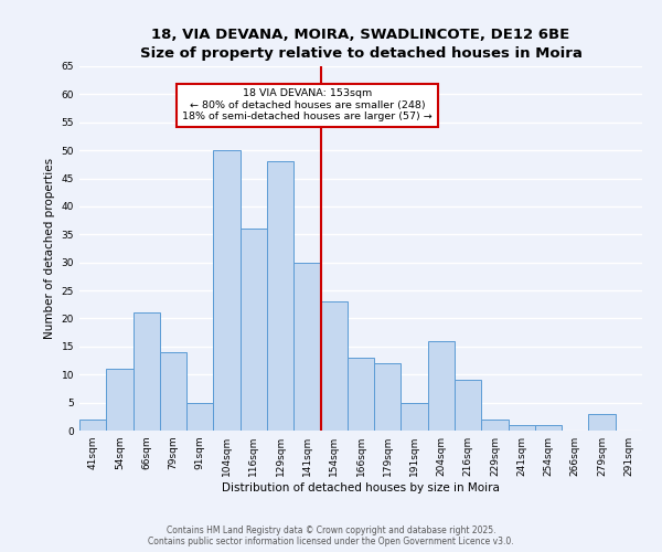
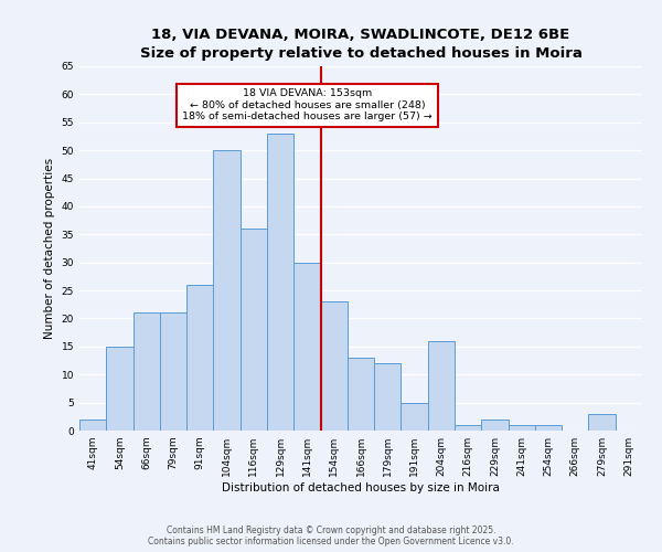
54sqm: 11 -> 15
79sqm: 14 -> 21
91sqm: 5 -> 26
129sqm: 48 -> 53
216sqm: 9 -> 1
